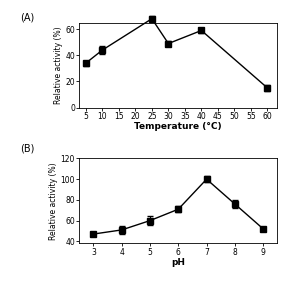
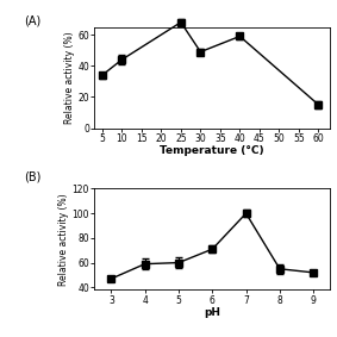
4: 51 -> 59
8: 76 -> 55
